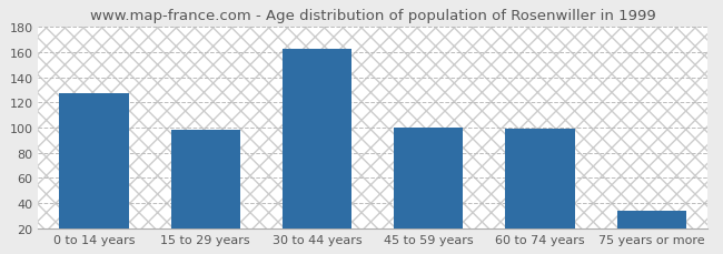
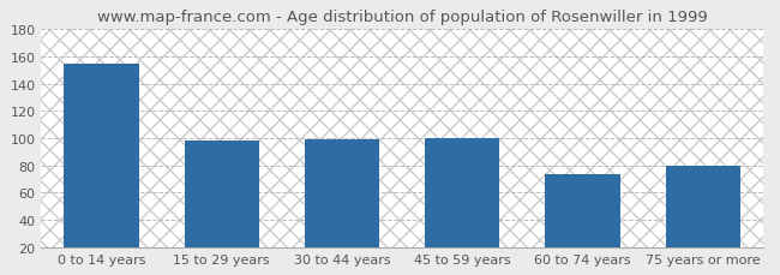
0 to 14 years: 127 -> 155
30 to 44 years: 163 -> 99
60 to 74 years: 99 -> 74
75 years or more: 34 -> 80
